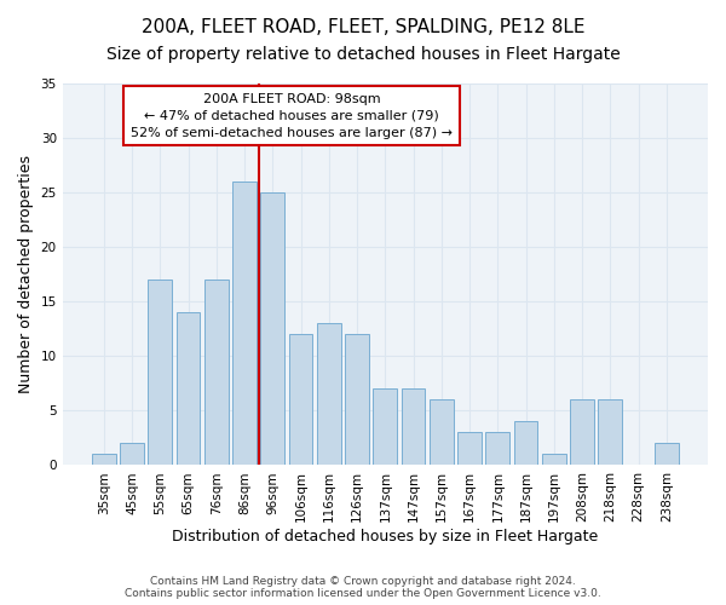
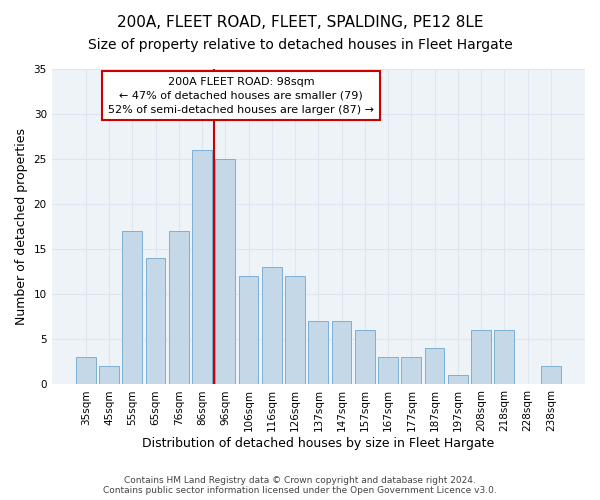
35sqm: 1 -> 3
